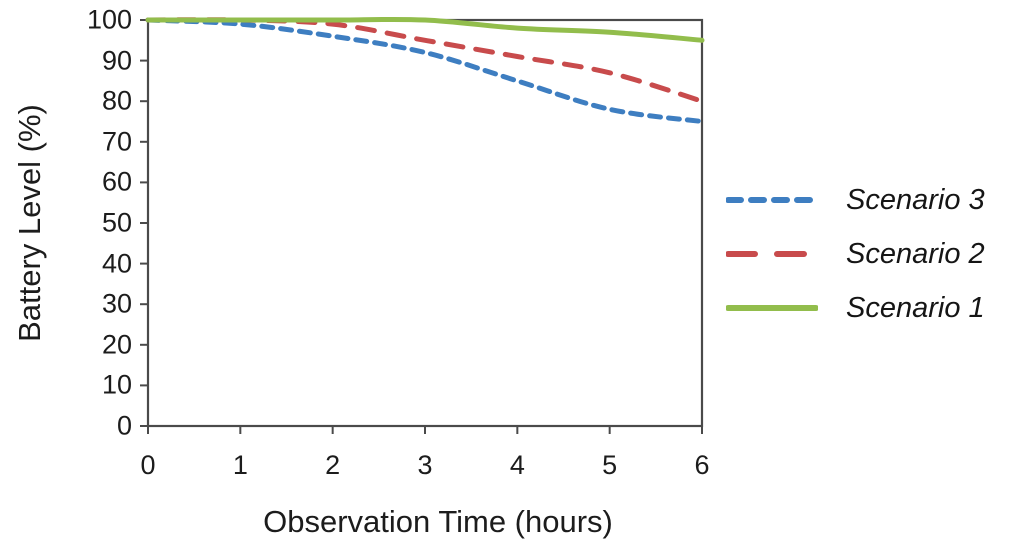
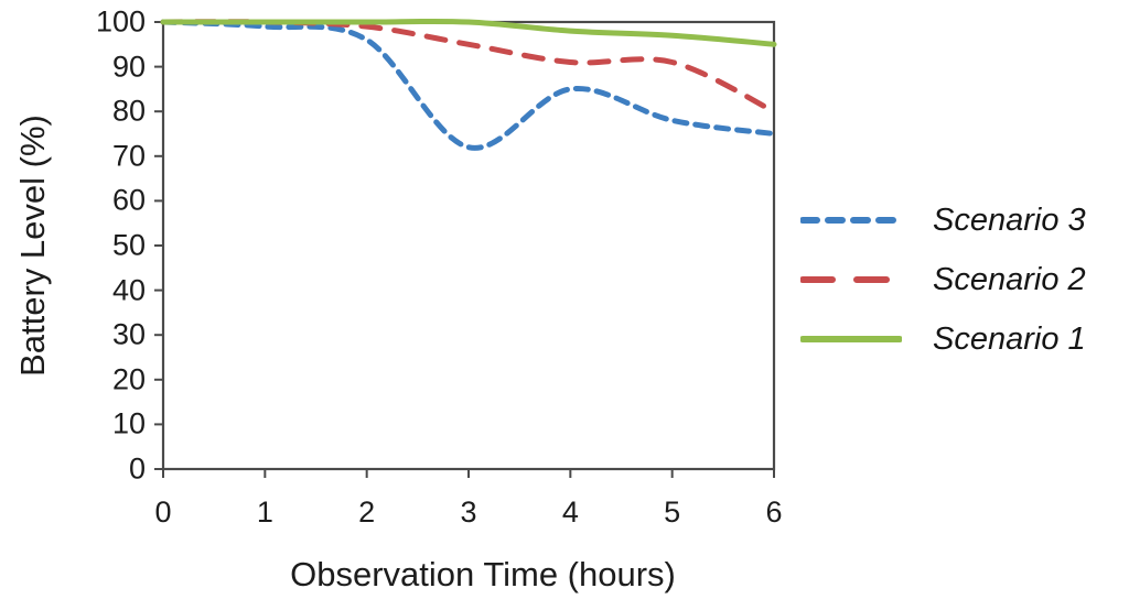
Scenario 3/3: 92 -> 72
Scenario 2/5: 87 -> 91
